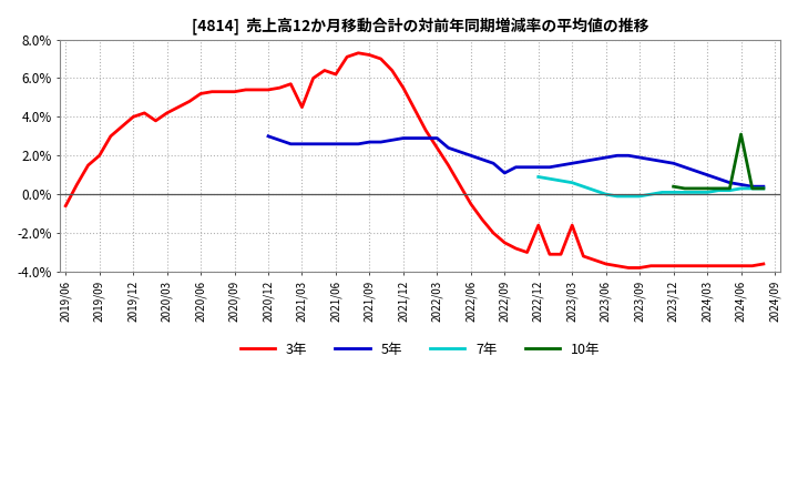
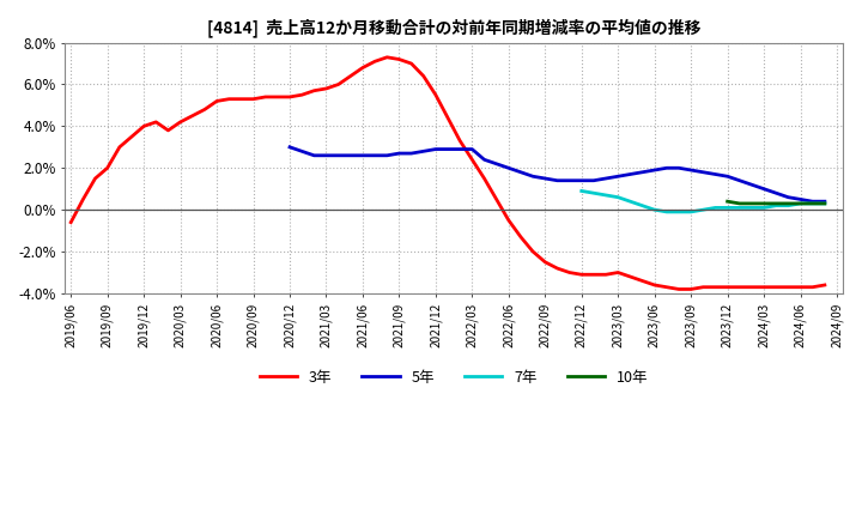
3年/2021/03: 4.5% -> 5.8%
3年/2021/06: 6.2% -> 6.8%
5年/2022/09: 1.1% -> 1.5%
3年/2022/12: -1.6% -> -3.1%
3年/2023/03: -1.6% -> -3.0%
10年/2024/06: 3.1% -> 0.3%
